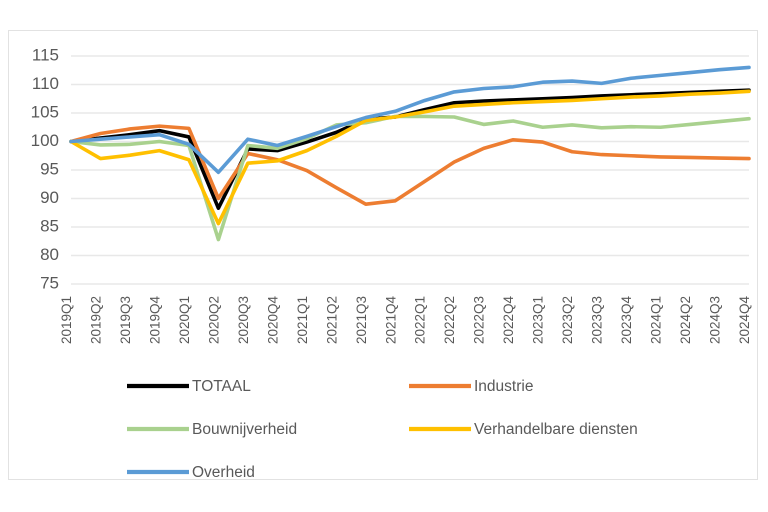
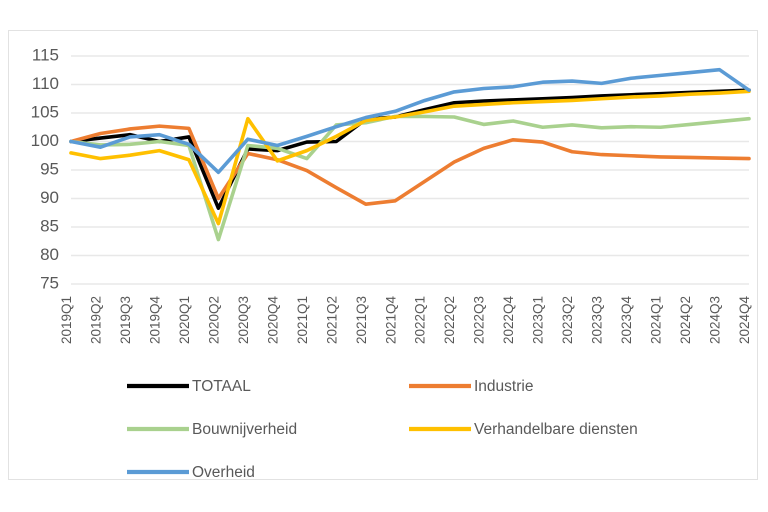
Verhandelbare diensten/2019Q1: 100 -> 98
Overheid/2019Q2: 100 -> 99
TOTAAL/2019Q4: 102 -> 100
Verhandelbare diensten/2020Q3: 96 -> 104
Bouwnijverheid/2021Q1: 100 -> 97
TOTAAL/2021Q2: 102 -> 100
Overheid/2024Q4: 113 -> 109
